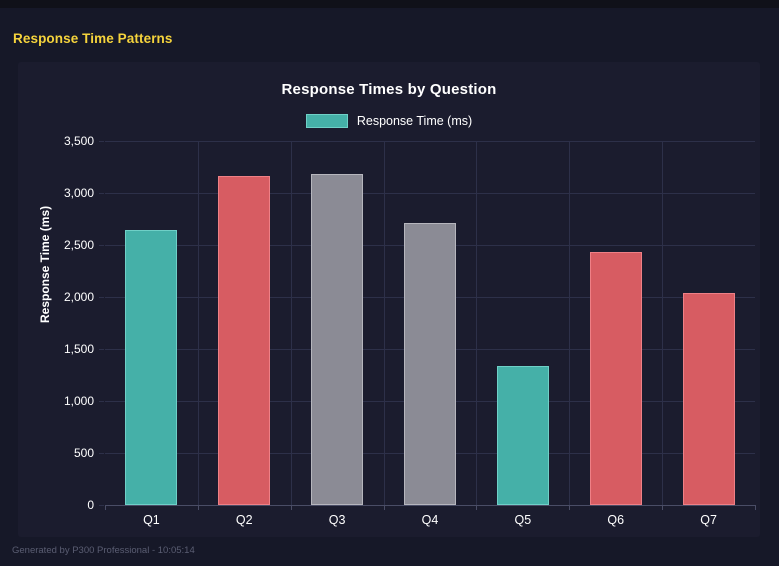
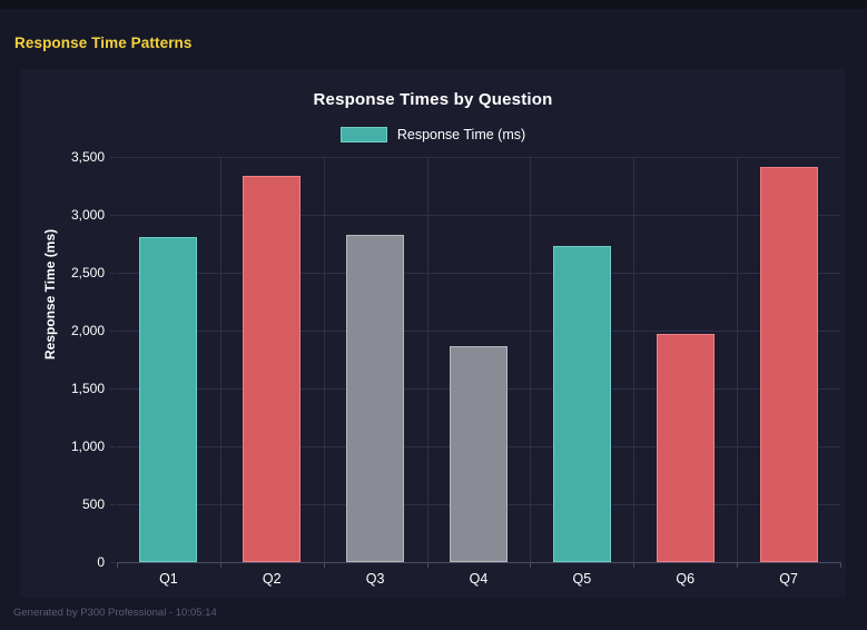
Q1: 2640 -> 2810
Q2: 3160 -> 3340
Q3: 3180 -> 2820
Q4: 2710 -> 1870
Q5: 1340 -> 2730
Q6: 2430 -> 1980
Q7: 2040 -> 3410
